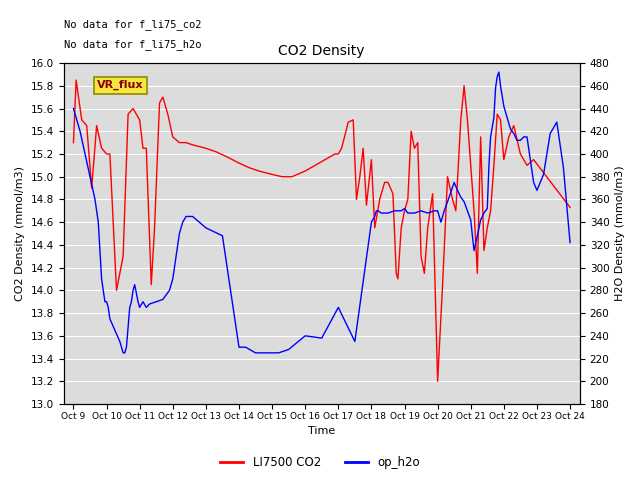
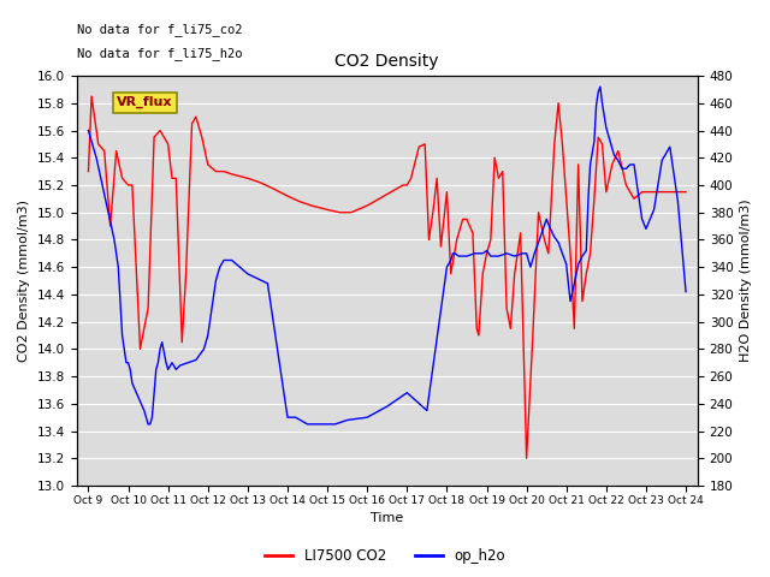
op_h2o/Oct 16: 240 -> 230
op_h2o/Oct 17: 265 -> 248
LI7500 CO2/Oct 24: 14.73 -> 15.15
